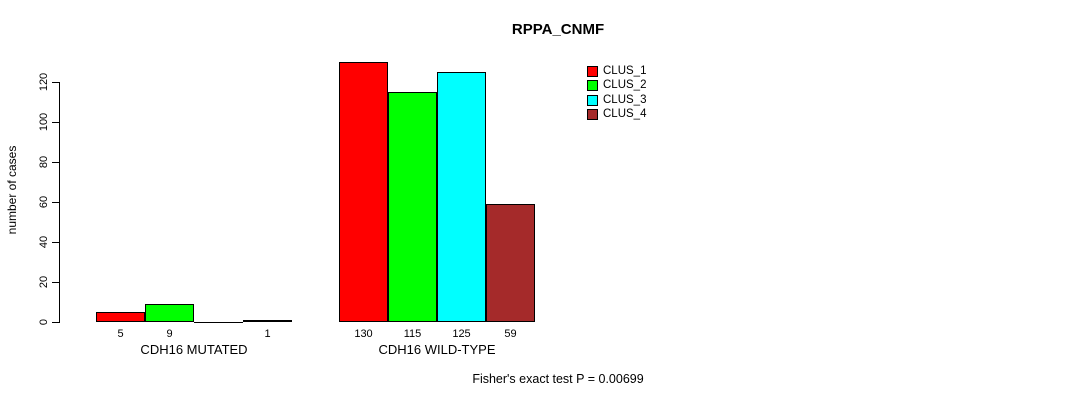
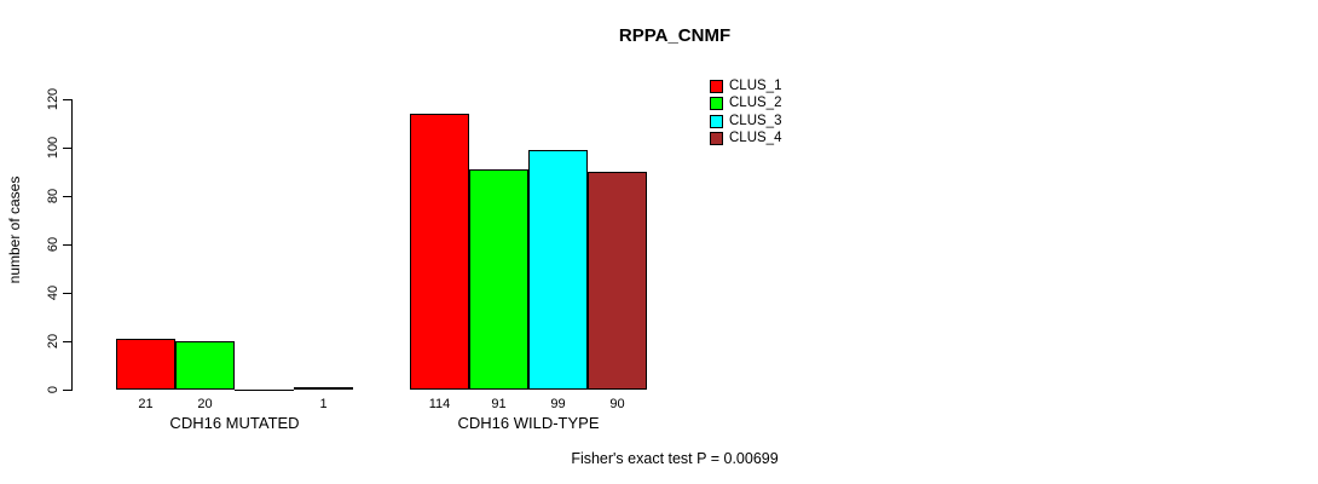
CLUS_1/CDH16 MUTATED: 5 -> 21
CLUS_2/CDH16 MUTATED: 9 -> 20
CLUS_1/CDH16 WILD-TYPE: 130 -> 114
CLUS_2/CDH16 WILD-TYPE: 115 -> 91
CLUS_3/CDH16 WILD-TYPE: 125 -> 99
CLUS_4/CDH16 WILD-TYPE: 59 -> 90
